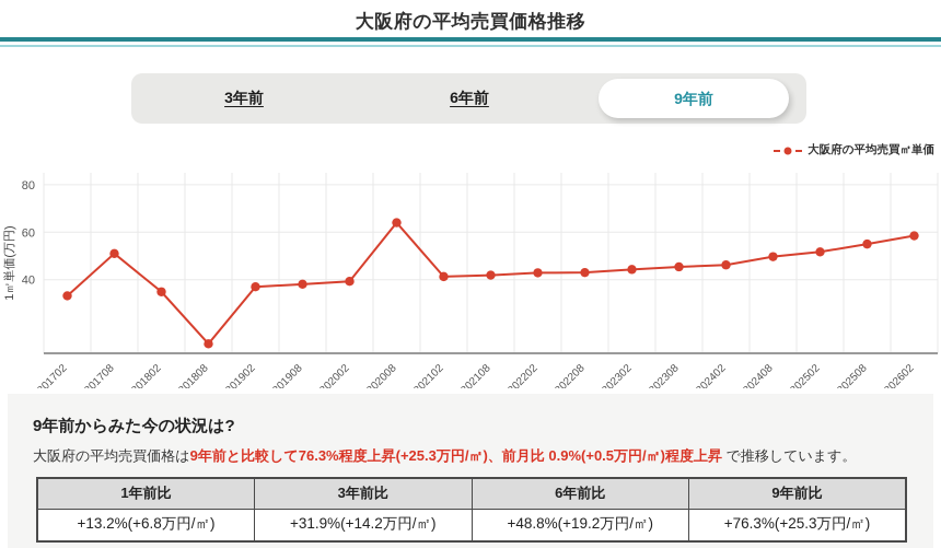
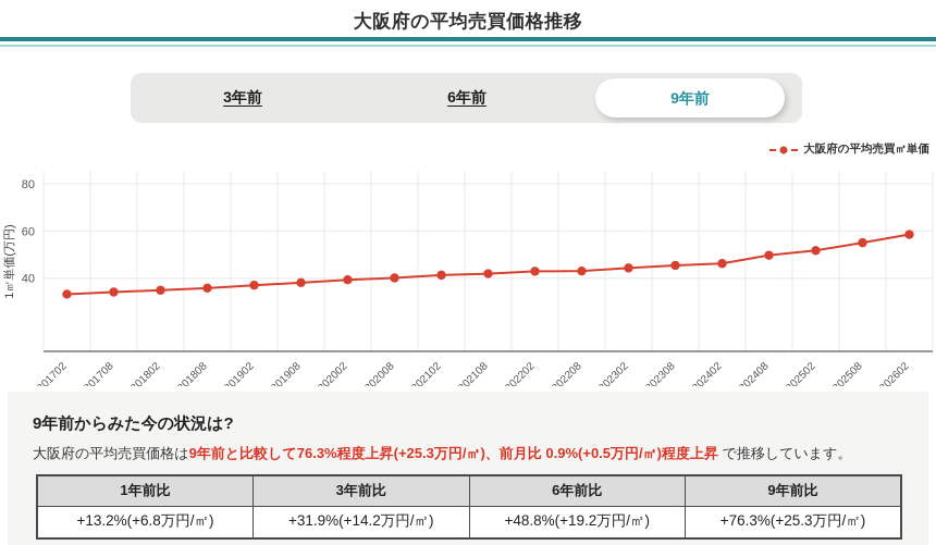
201708: 51 -> 34
201808: 13 -> 36
202008: 64 -> 40
